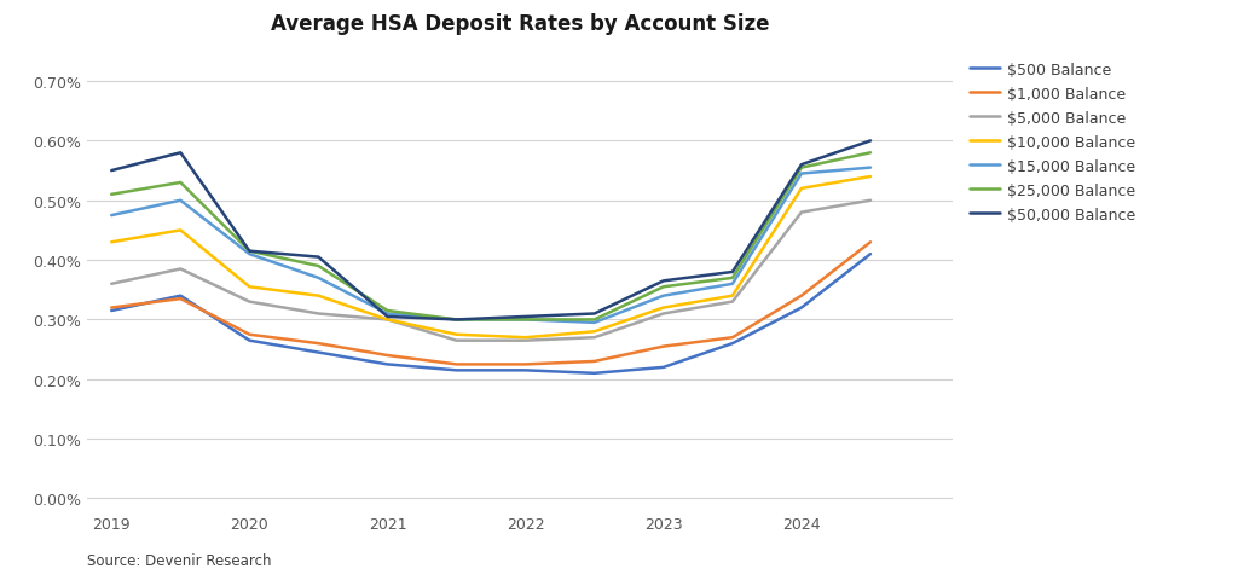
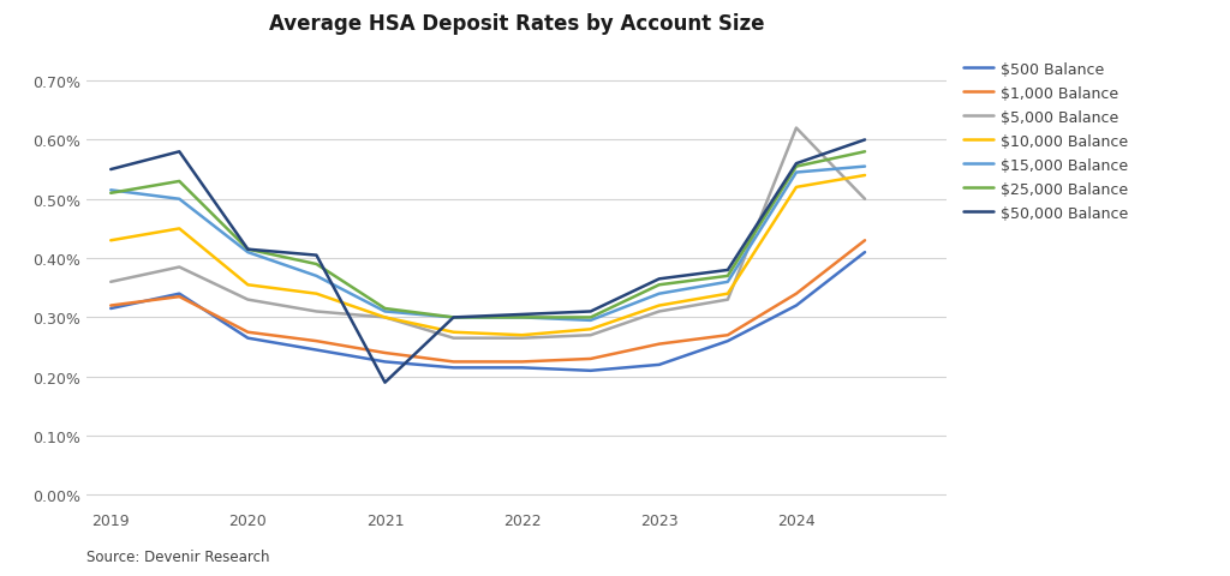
$15,000 Balance/2019: 0.475% -> 0.515%
$50,000 Balance/2021: 0.305% -> 0.190%
$5,000 Balance/2024: 0.480% -> 0.620%
